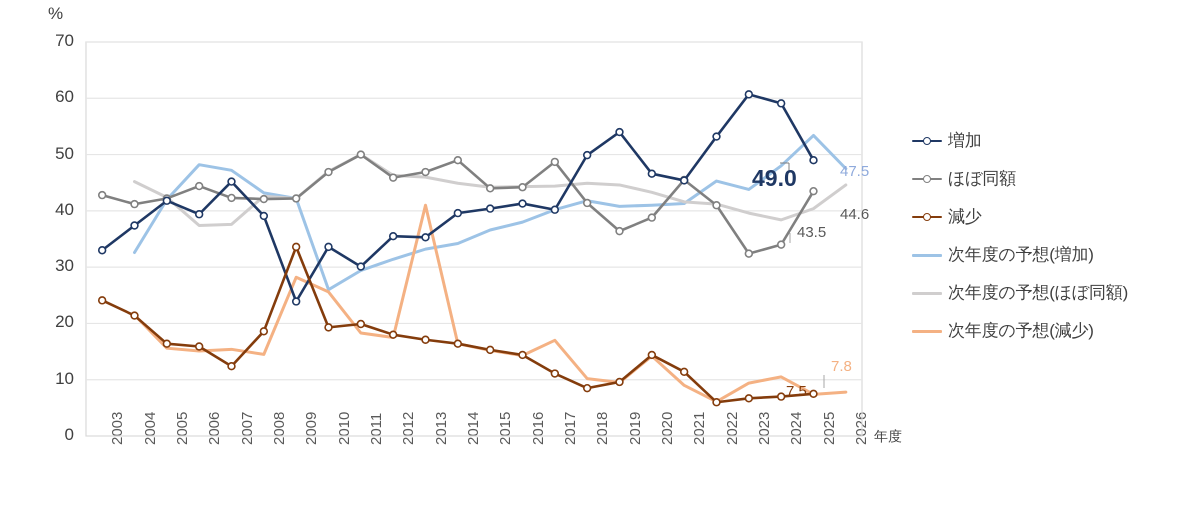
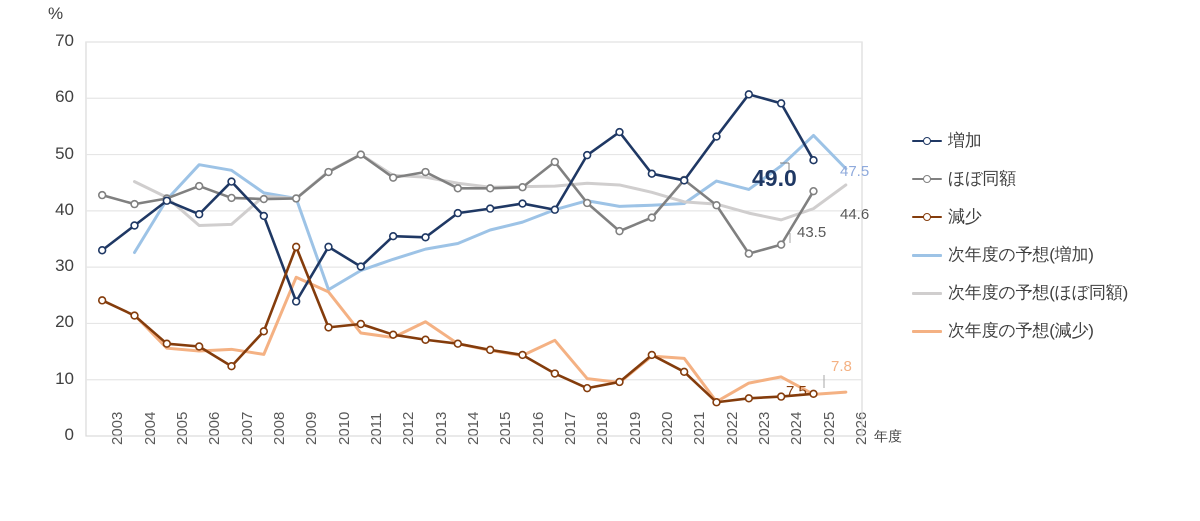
次年度の予想(減少)/2013: 41 -> 20
ほぼ同額/2014: 49 -> 44
次年度の予想(減少)/2021: 9 -> 14
